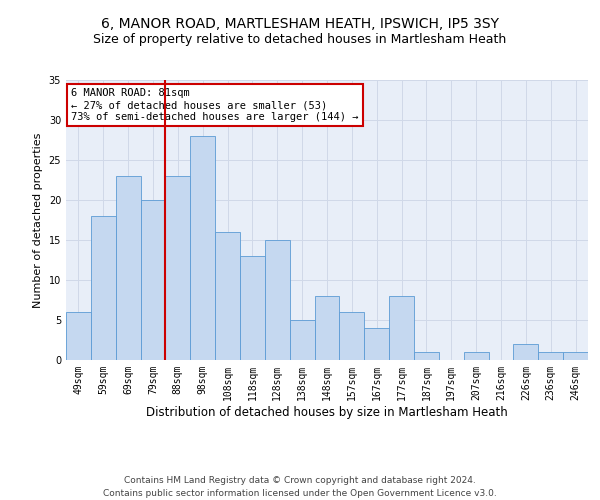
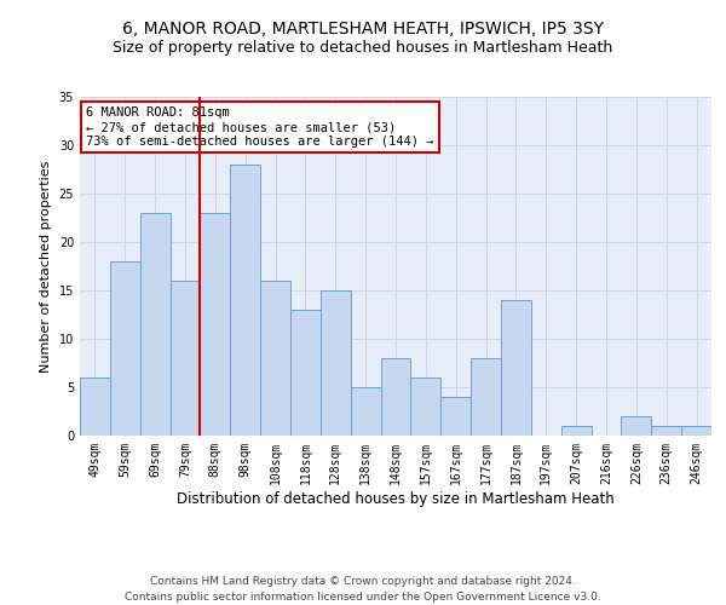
79sqm: 20 -> 16
187sqm: 1 -> 14
